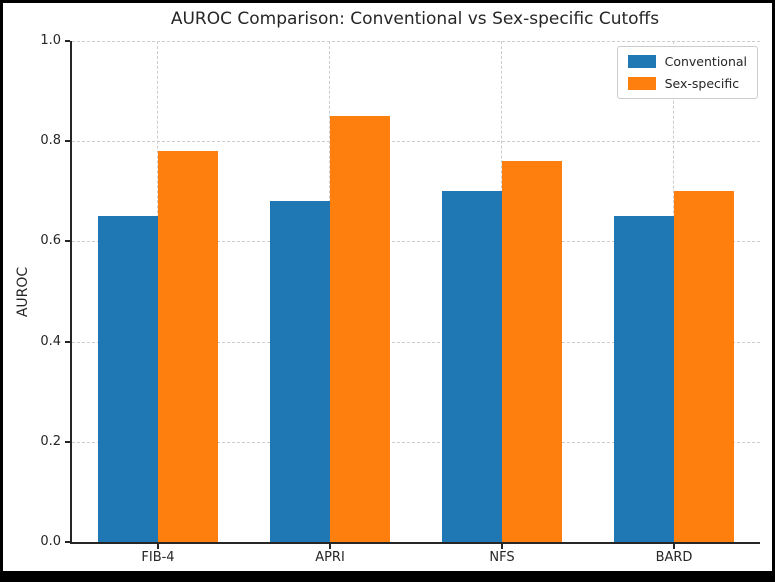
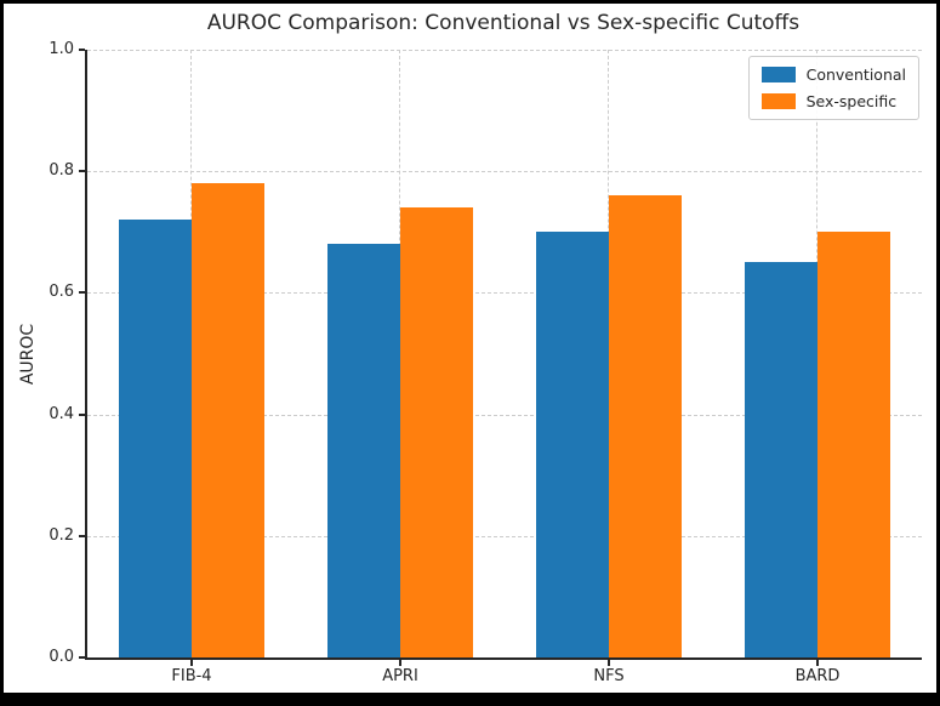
Conventional/FIB-4: 0.65 -> 0.72
Sex-specific/APRI: 0.85 -> 0.74
